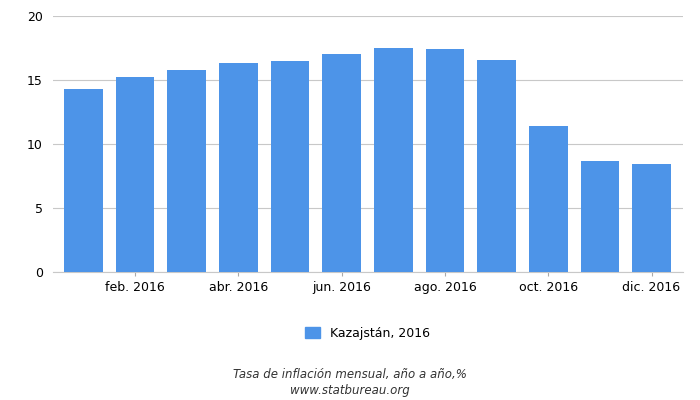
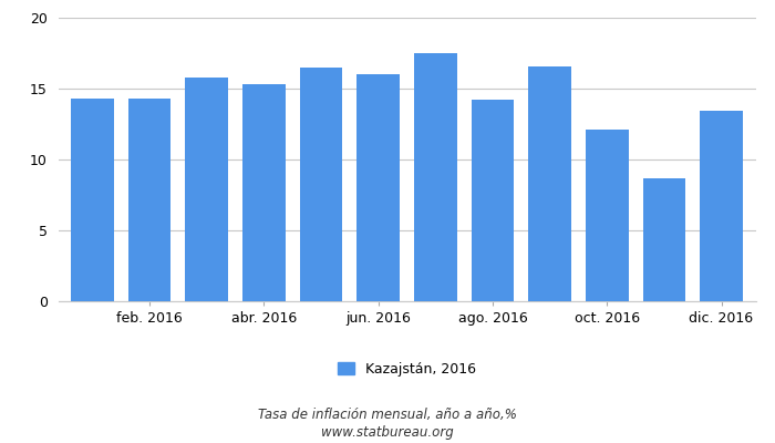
feb. 2016: 15.2 -> 14.3
abr. 2016: 16.3 -> 15.3
jun. 2016: 17.0 -> 16.0
ago. 2016: 17.4 -> 14.2
oct. 2016: 11.4 -> 12.1
dic. 2016: 8.4 -> 13.4
